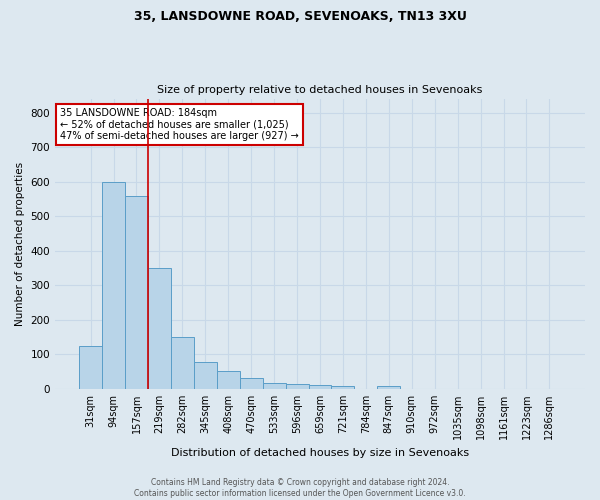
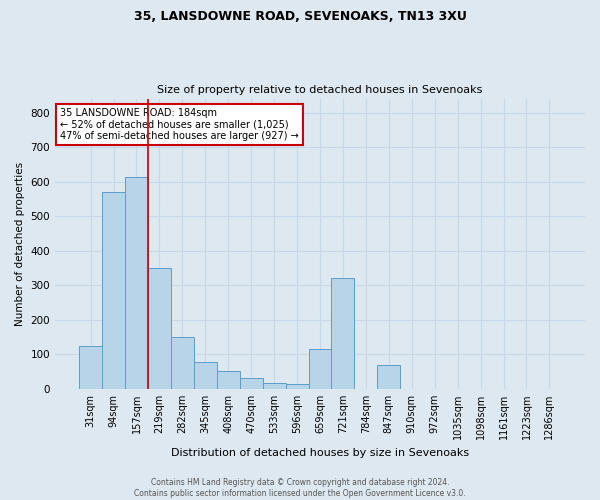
94sqm: 600 -> 570
157sqm: 560 -> 615
659sqm: 12 -> 115
721sqm: 7 -> 320
847sqm: 8 -> 70
